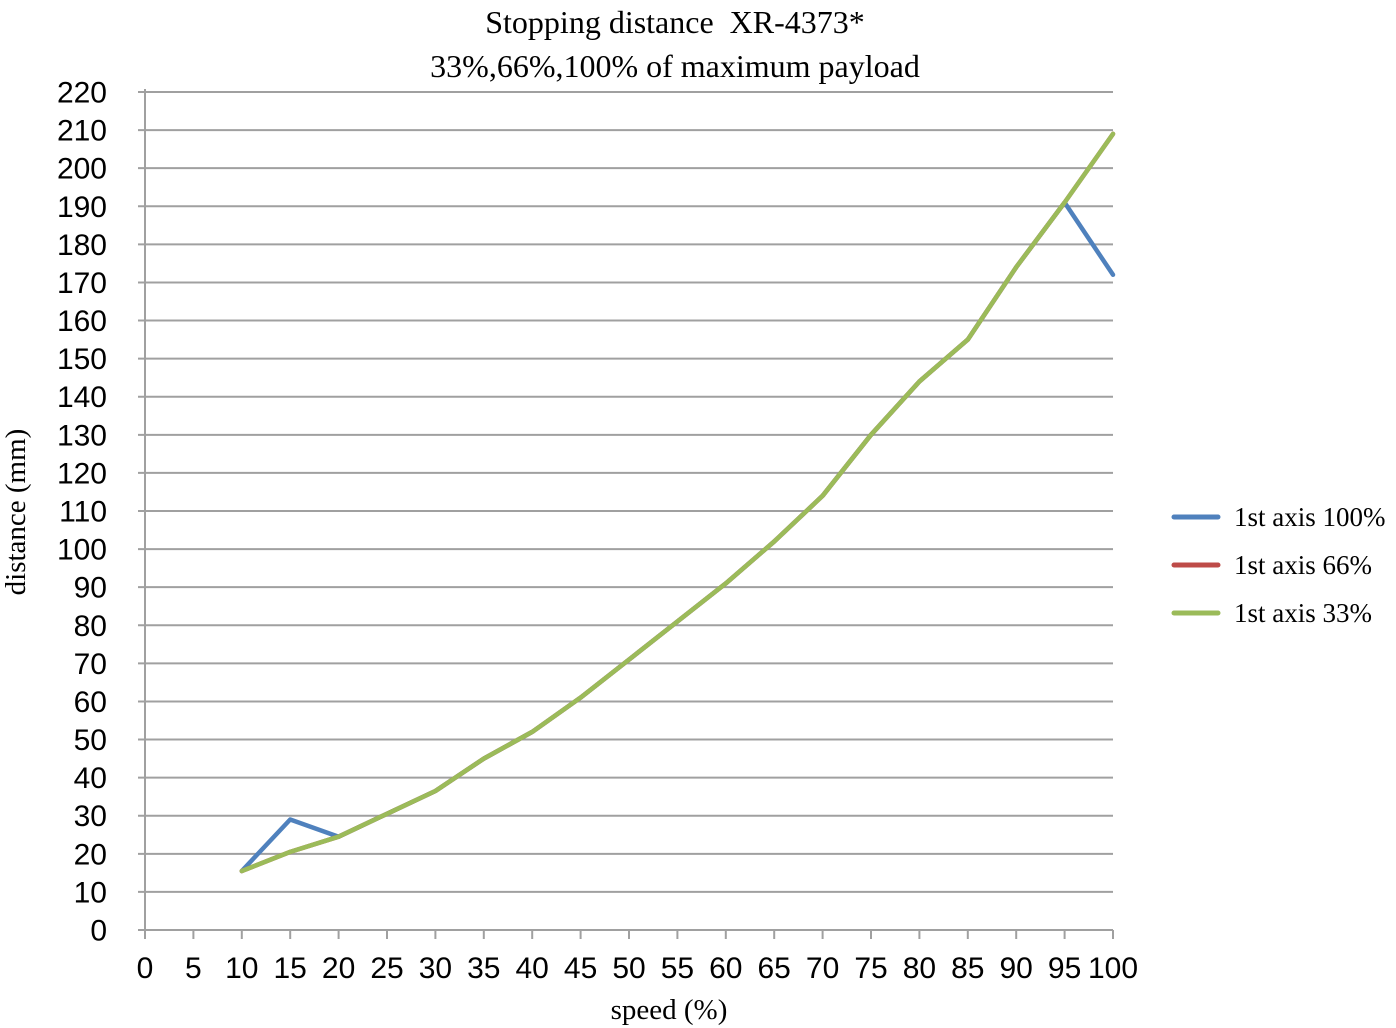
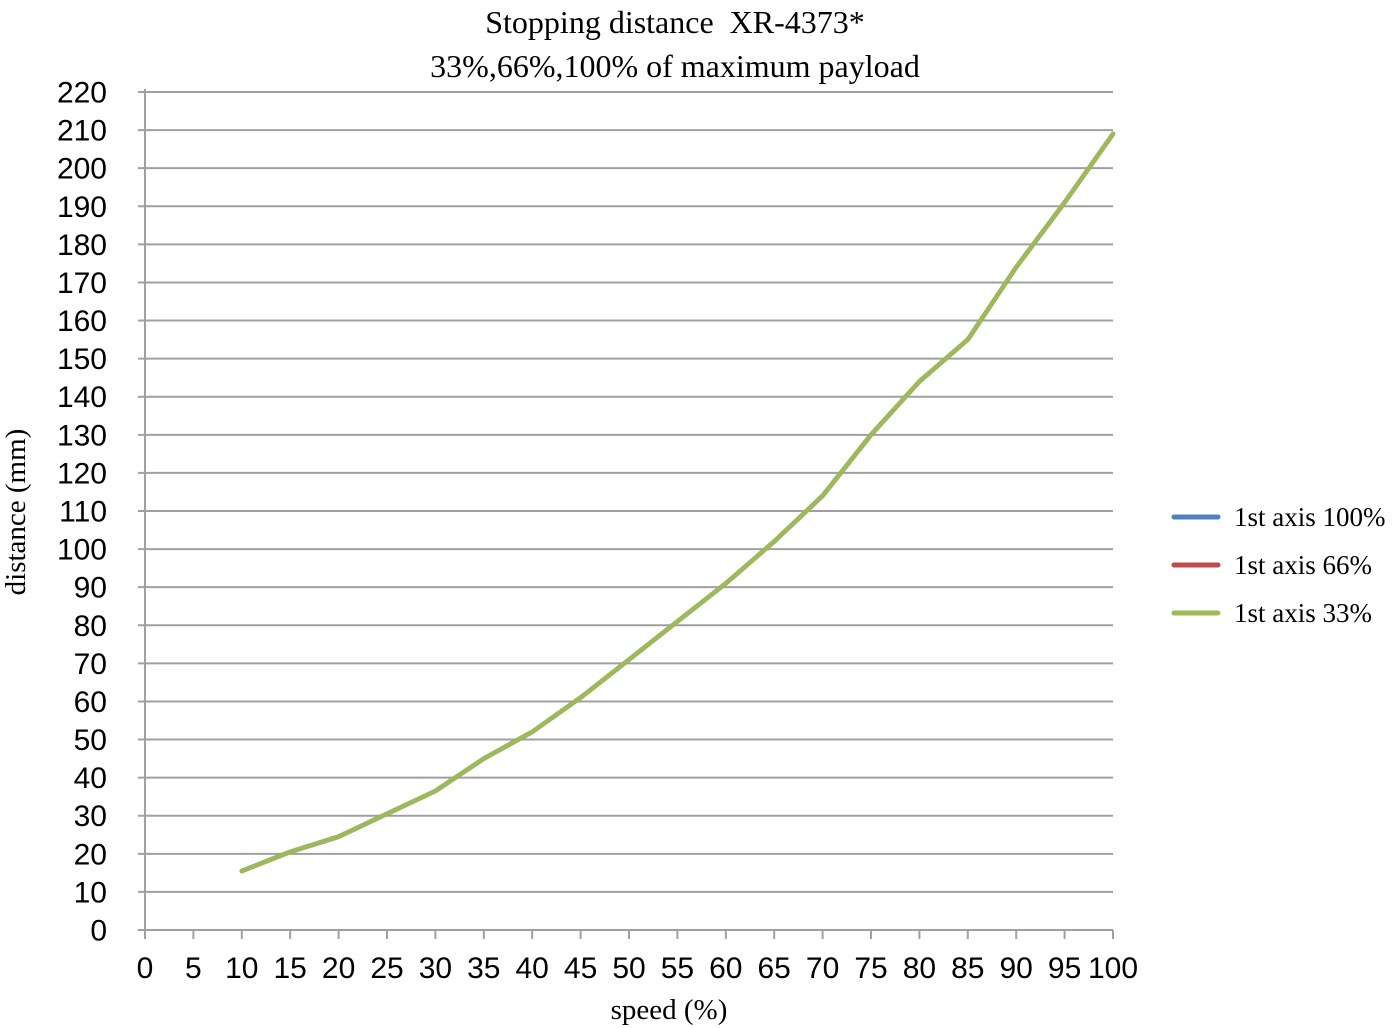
1st axis 100%/15: 29 -> 20
1st axis 100%/100: 172 -> 209
